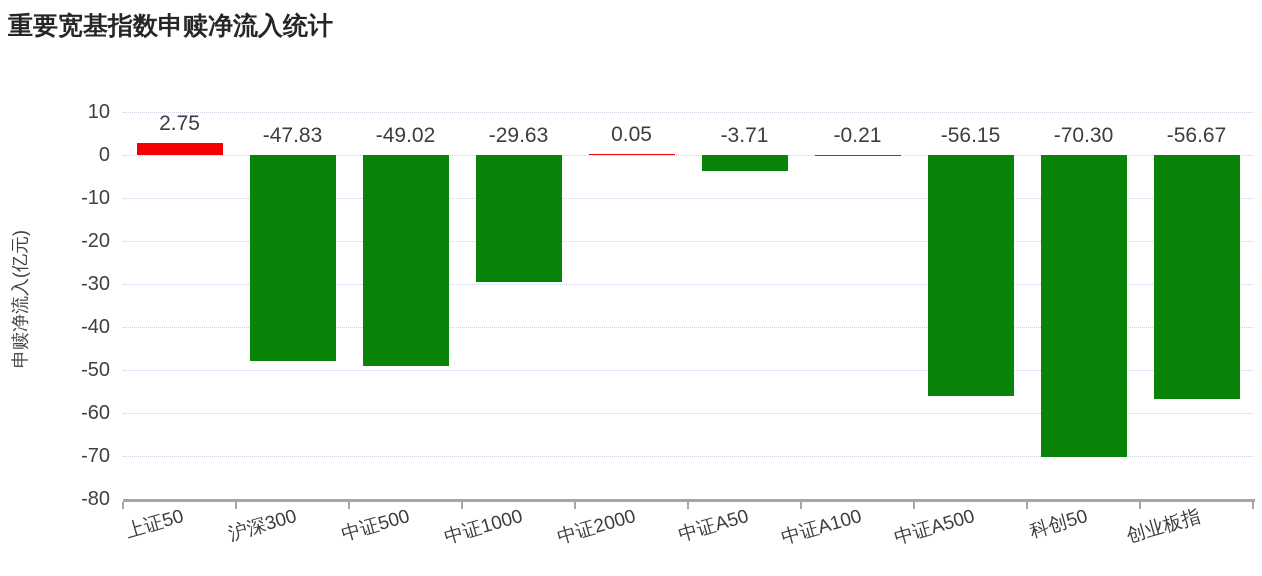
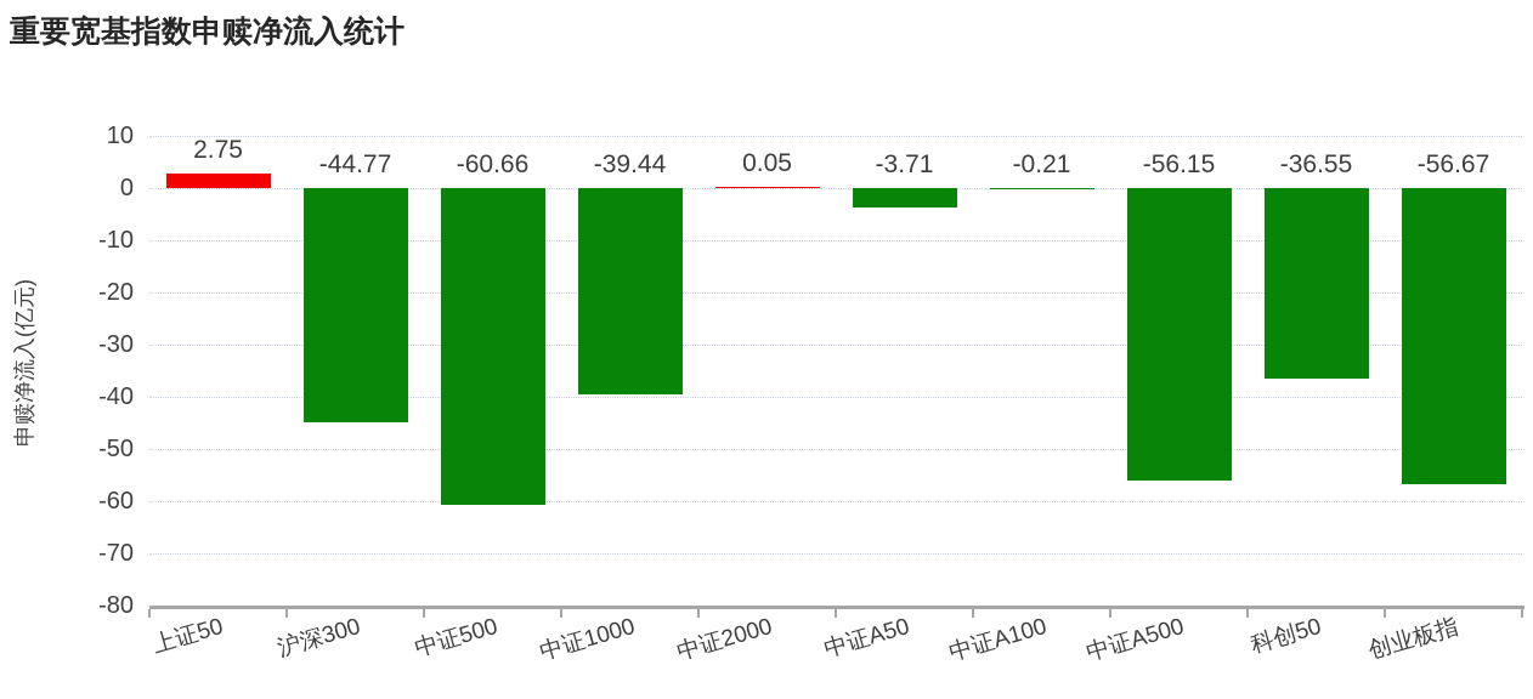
沪深300: -47.83 -> -44.77
中证500: -49.02 -> -60.66
中证1000: -29.63 -> -39.44
科创50: -70.30 -> -36.55
